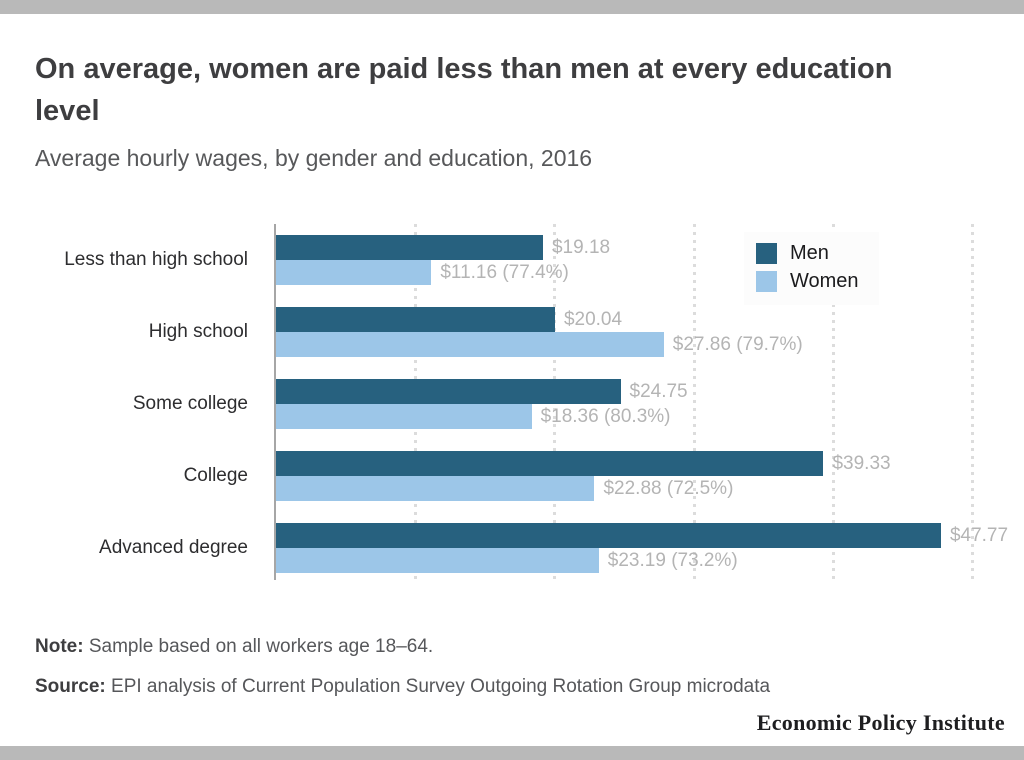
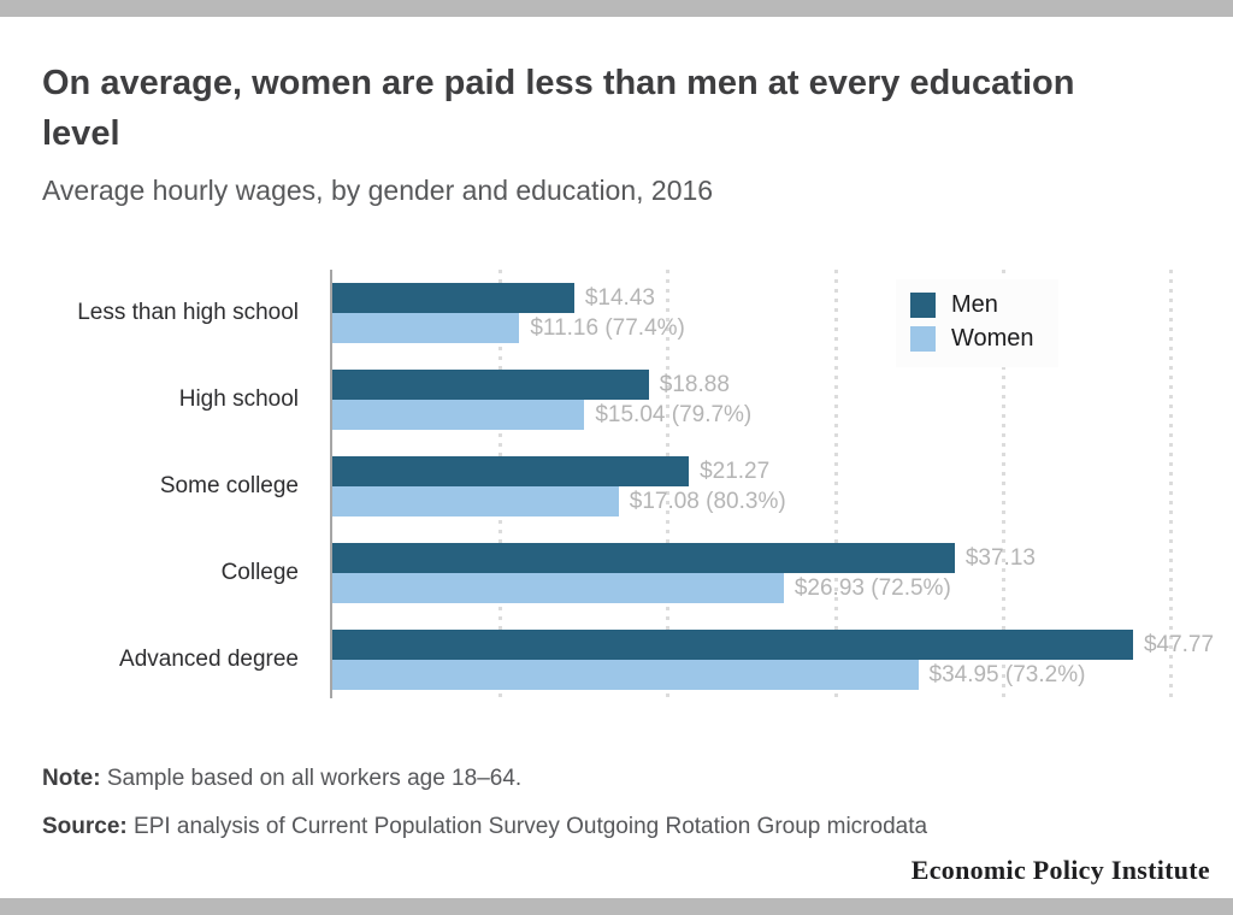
Men/Less than high school: $19.18 -> $14.43
Men/High school: $20.04 -> $18.88
Women/High school: $27.86 -> $15.04
Men/Some college: $24.75 -> $21.27
Women/Some college: $18.36 -> $17.08
Men/College: $39.33 -> $37.13
Women/College: $22.88 -> $26.93
Women/Advanced degree: $23.19 -> $34.95
